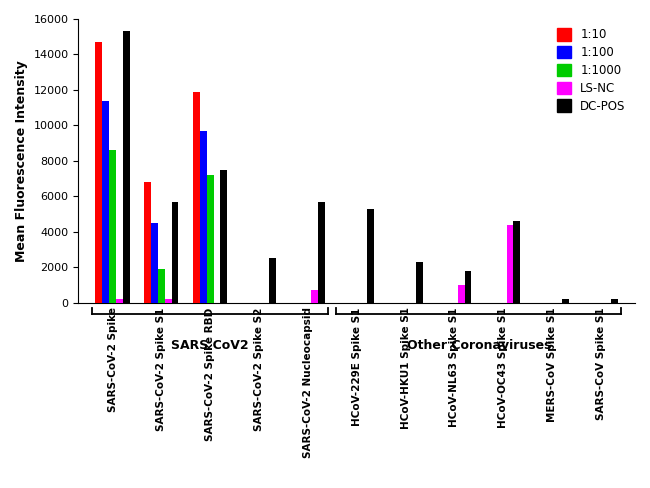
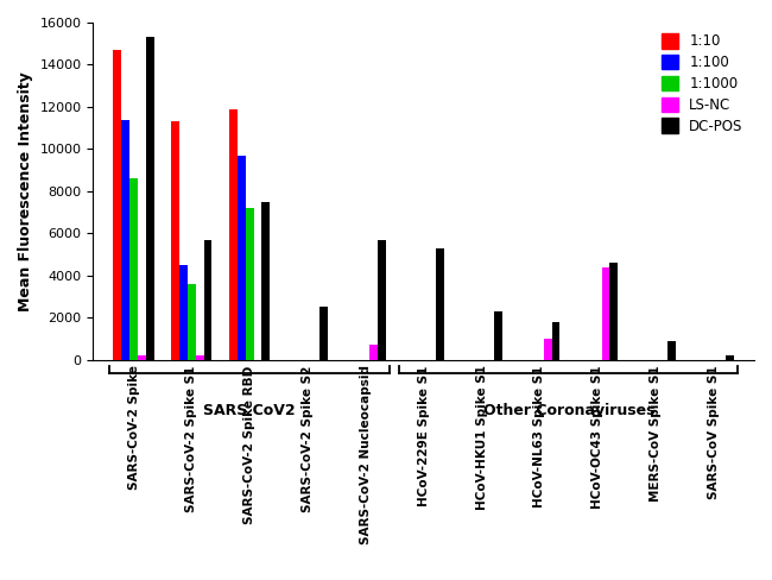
1:10/SARS-CoV-2 Spike S1: 6800 -> 11300
1:1000/SARS-CoV-2 Spike S1: 1900 -> 3600
DC-POS/MERS-CoV Spike S1: 200 -> 900
